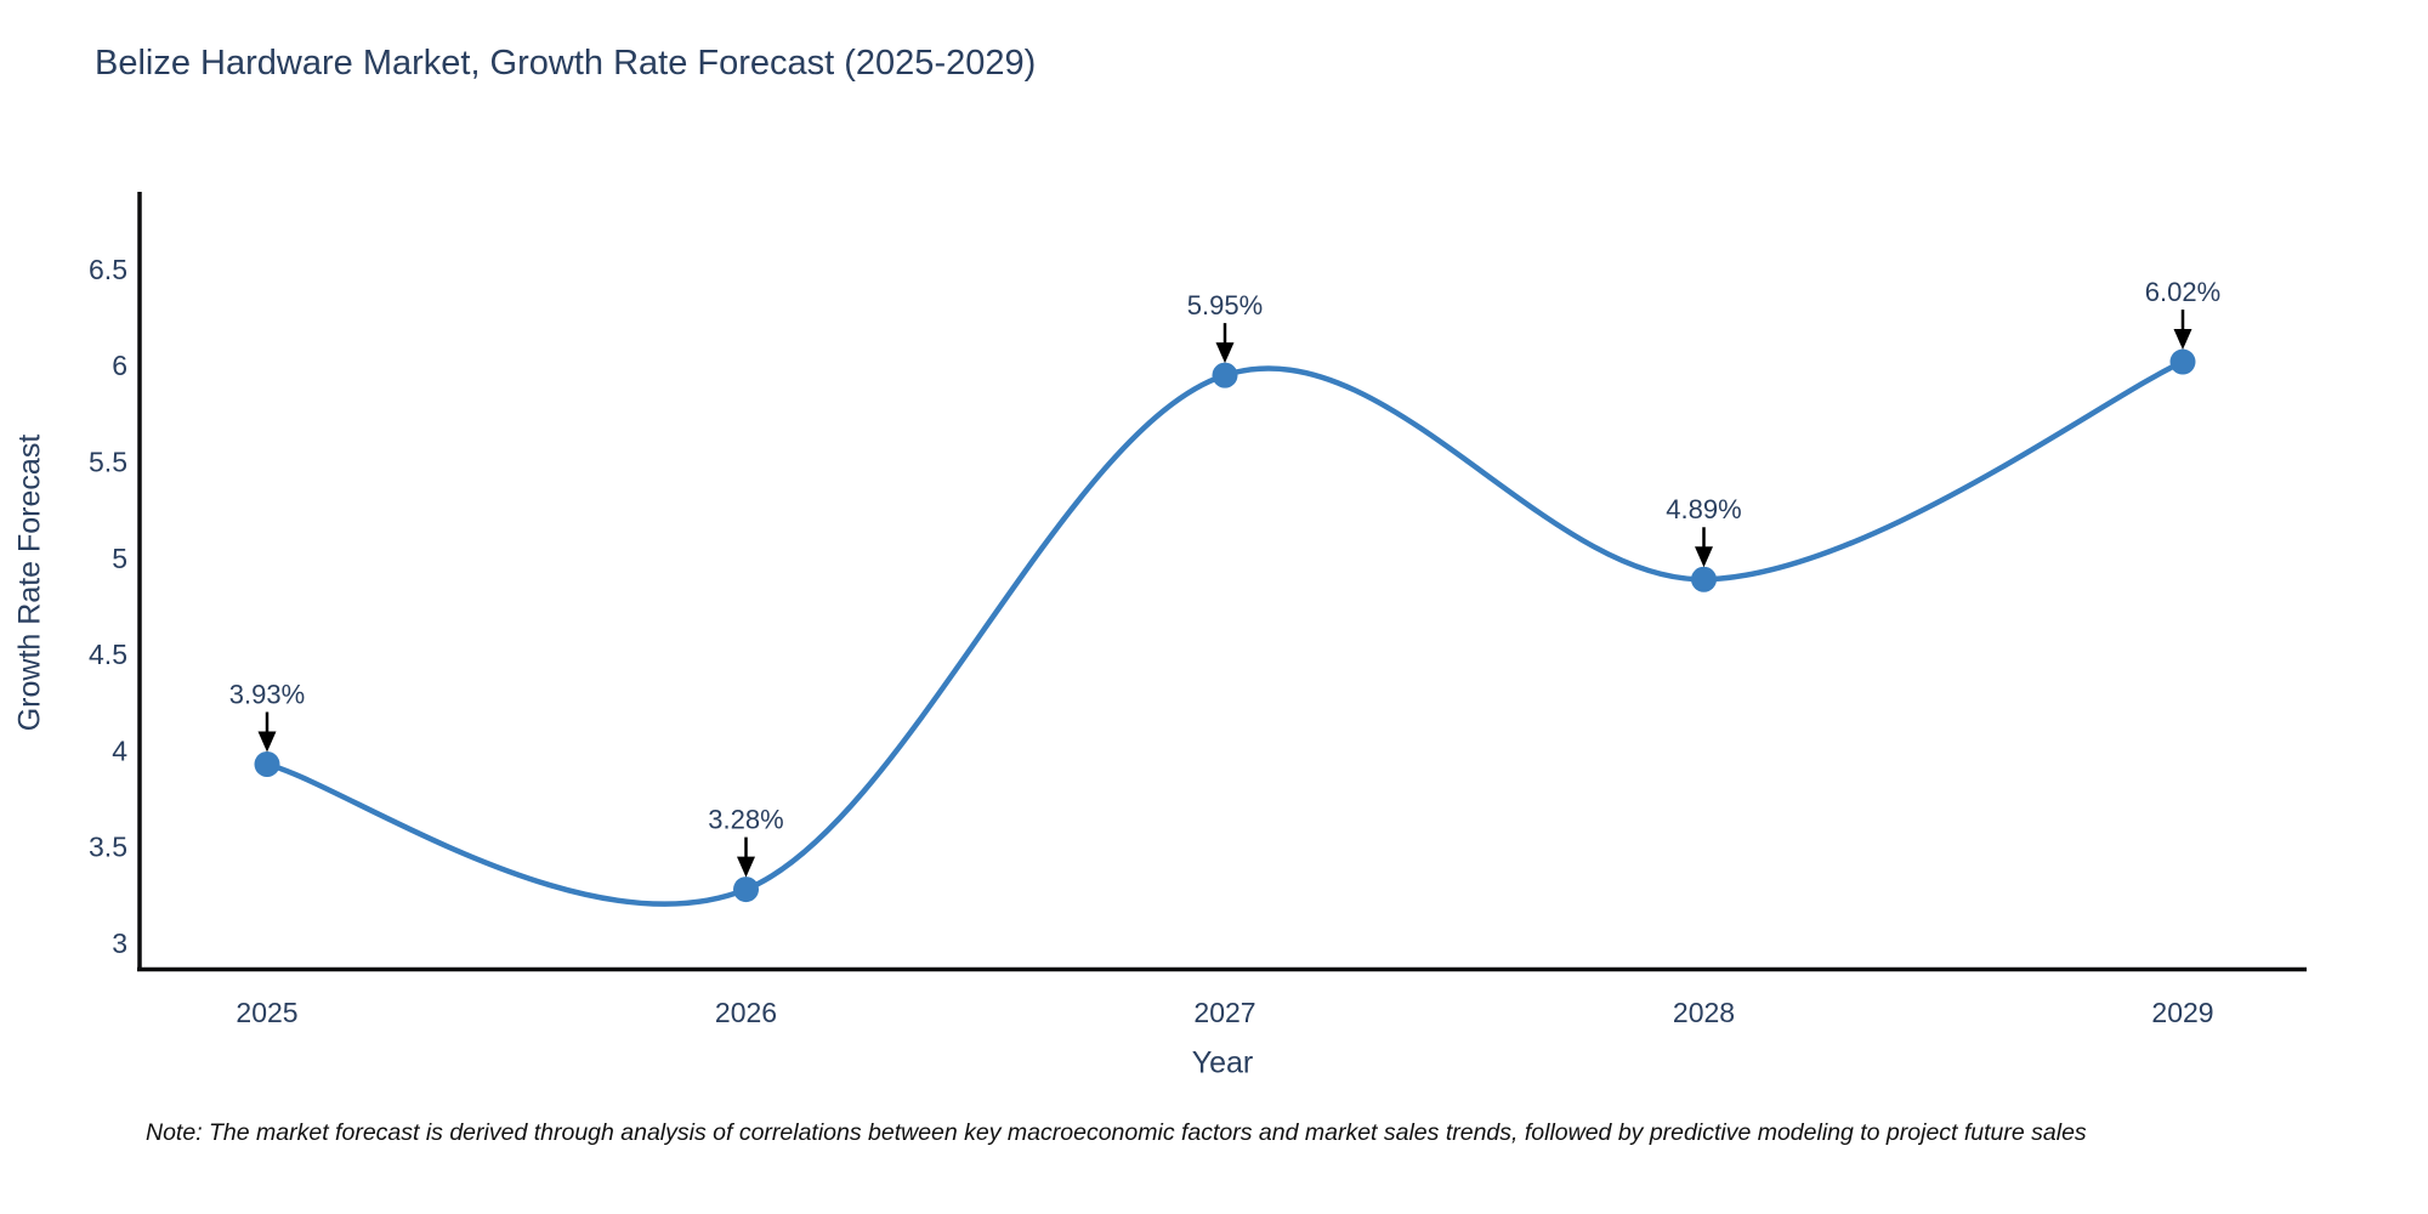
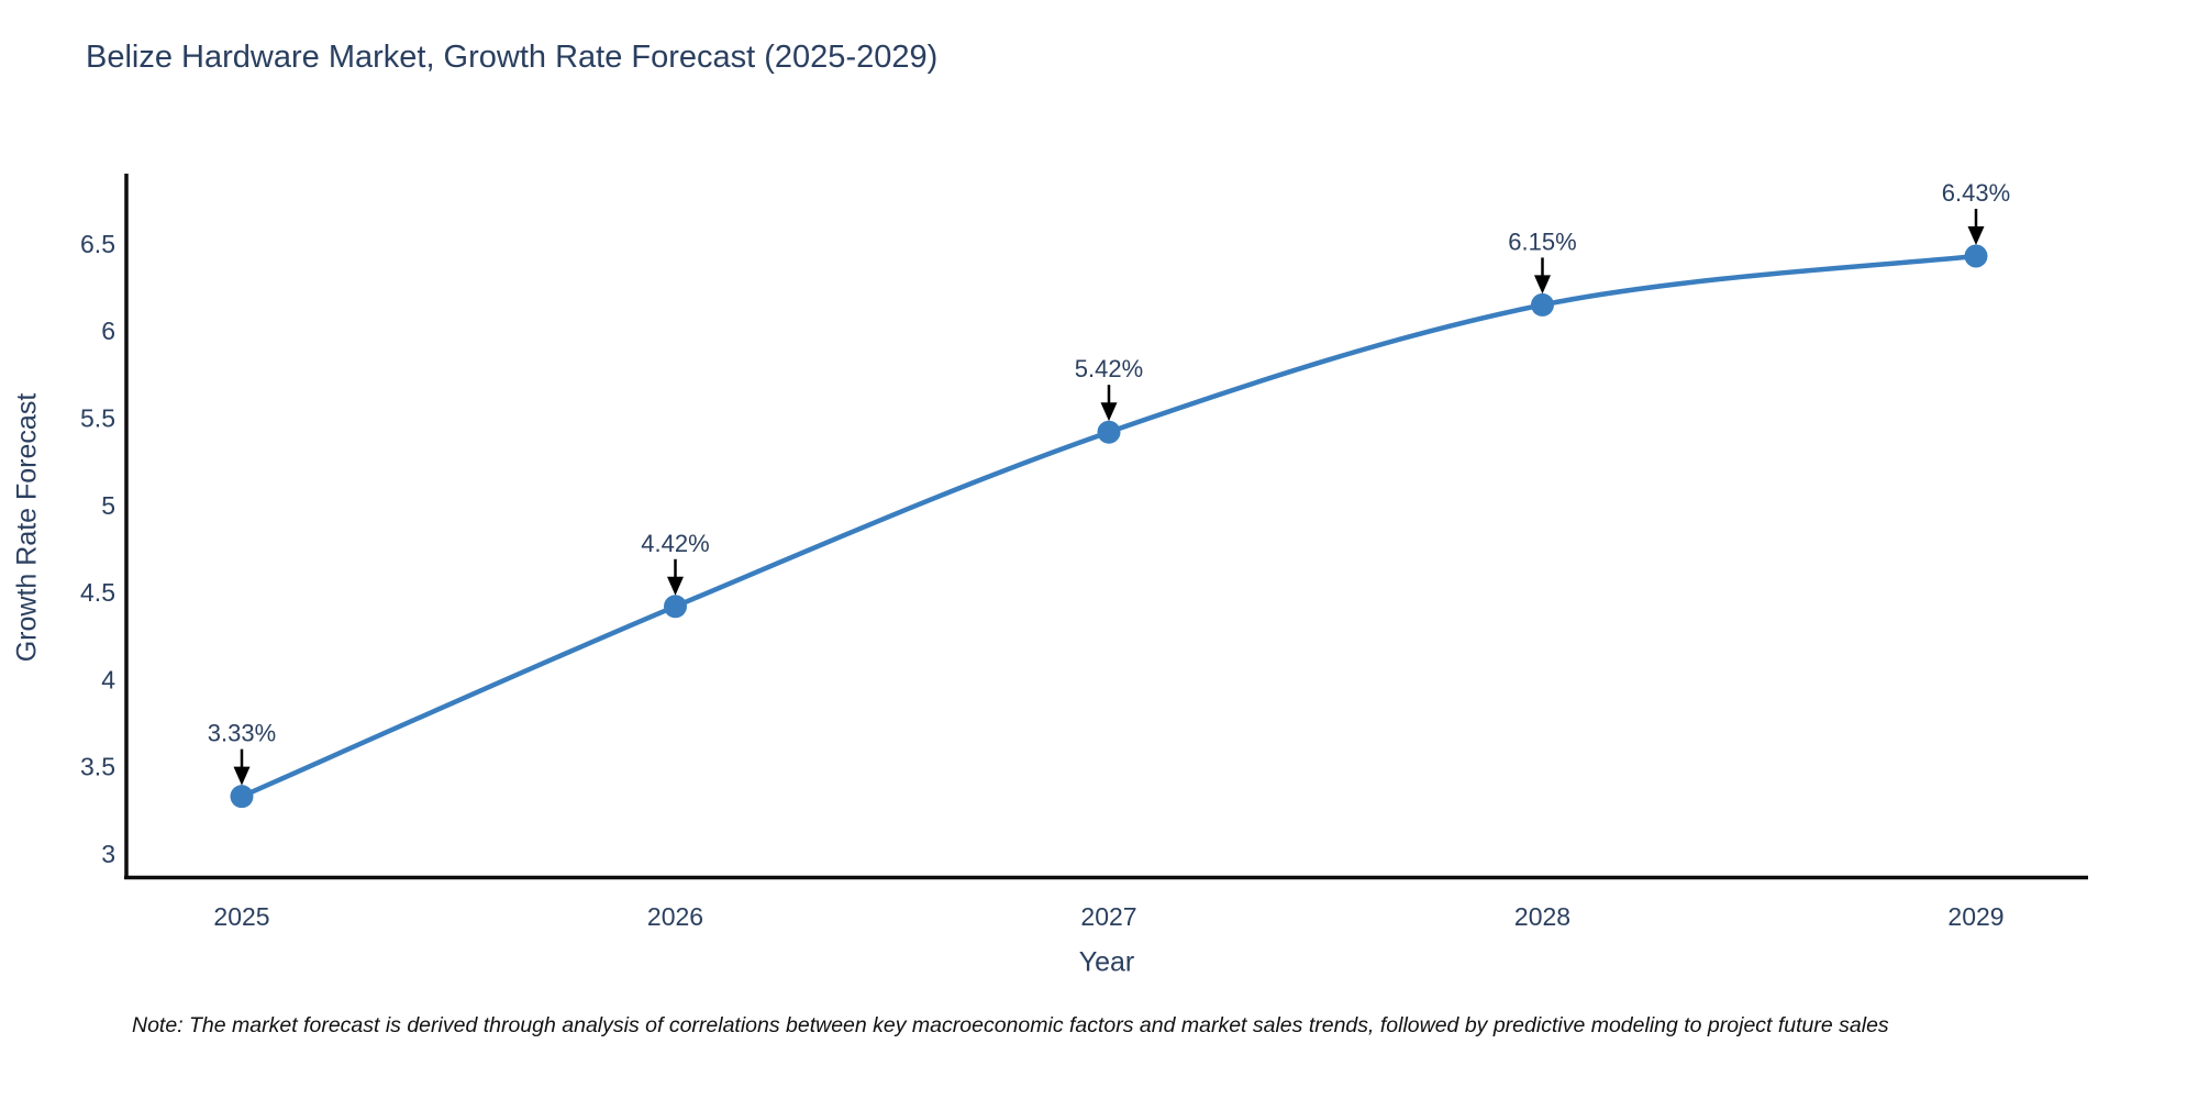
2025: 3.93% -> 3.33%
2026: 3.28% -> 4.42%
2027: 5.95% -> 5.42%
2028: 4.89% -> 6.15%
2029: 6.02% -> 6.43%
